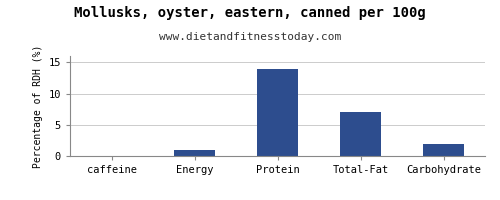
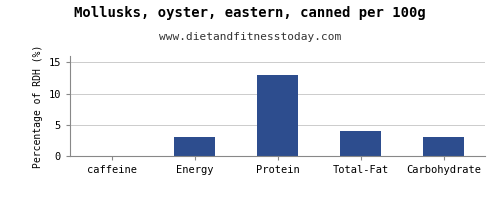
Energy: 1 -> 3
Protein: 14 -> 13
Total-Fat: 7 -> 4
Carbohydrate: 2 -> 3
